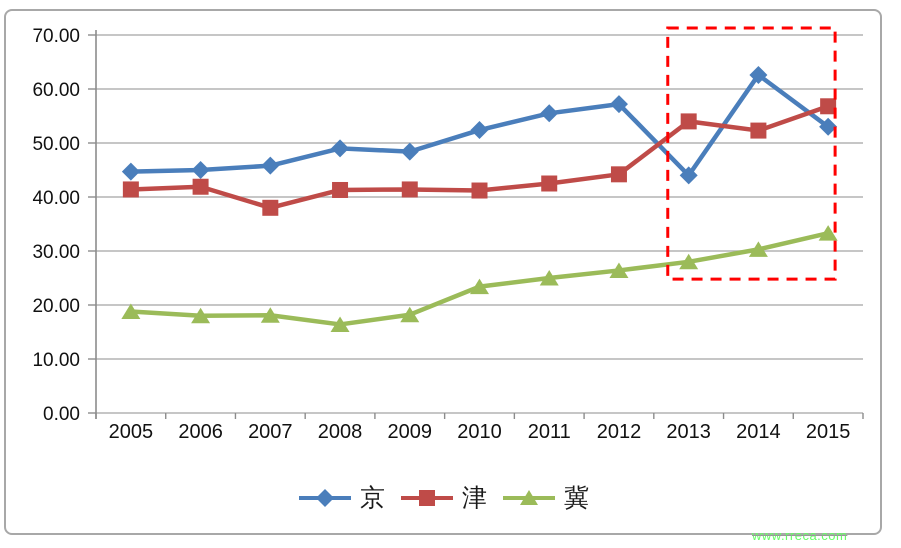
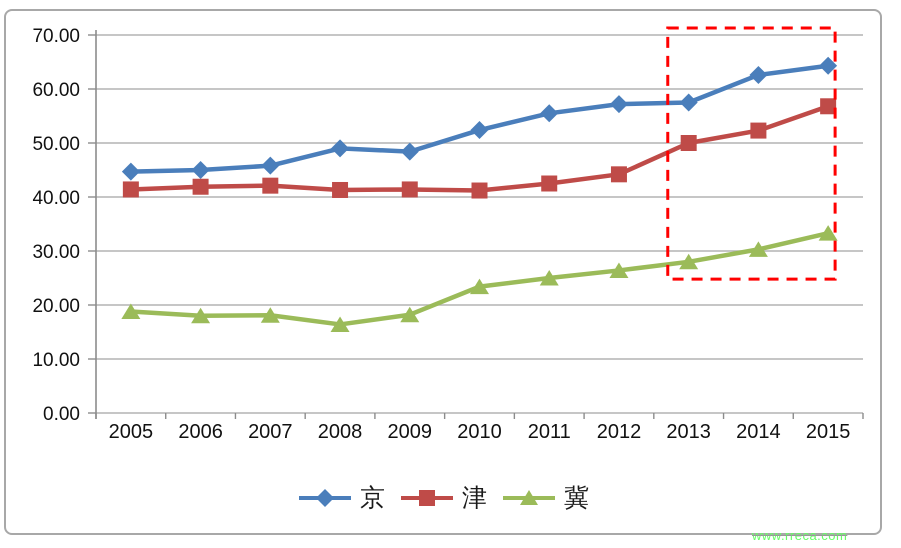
津/2007: 38 -> 42
京/2013: 44 -> 58
津/2013: 54 -> 50
京/2015: 53 -> 64
